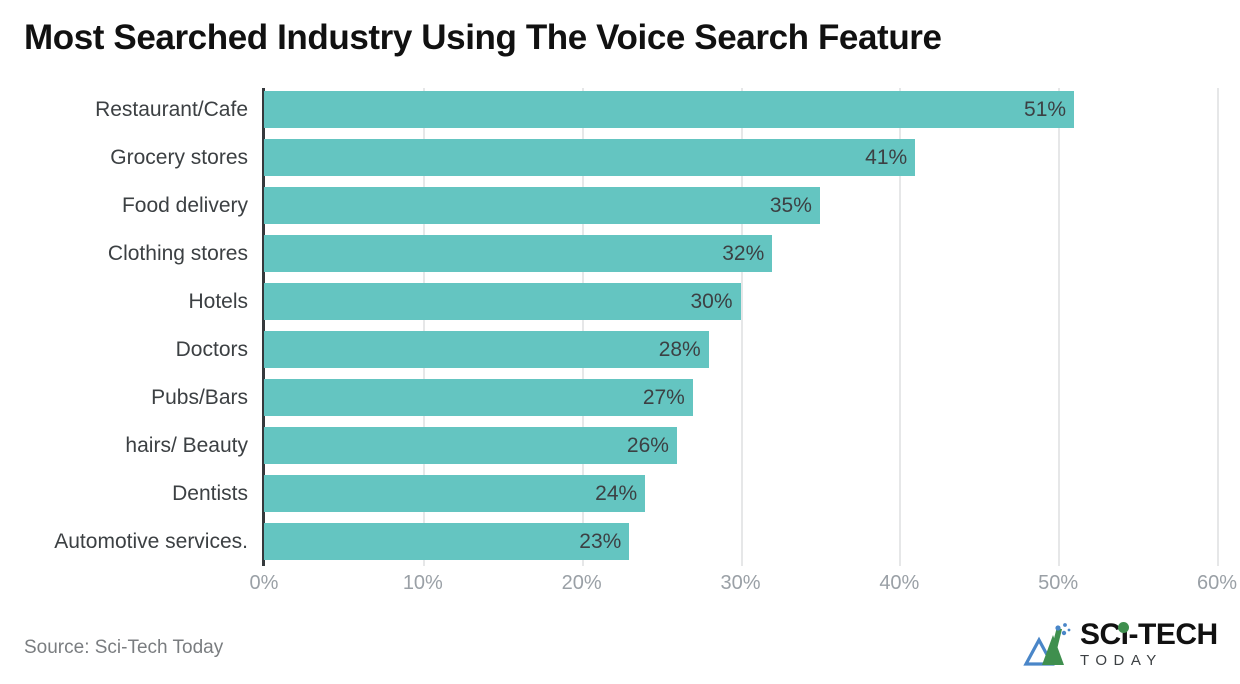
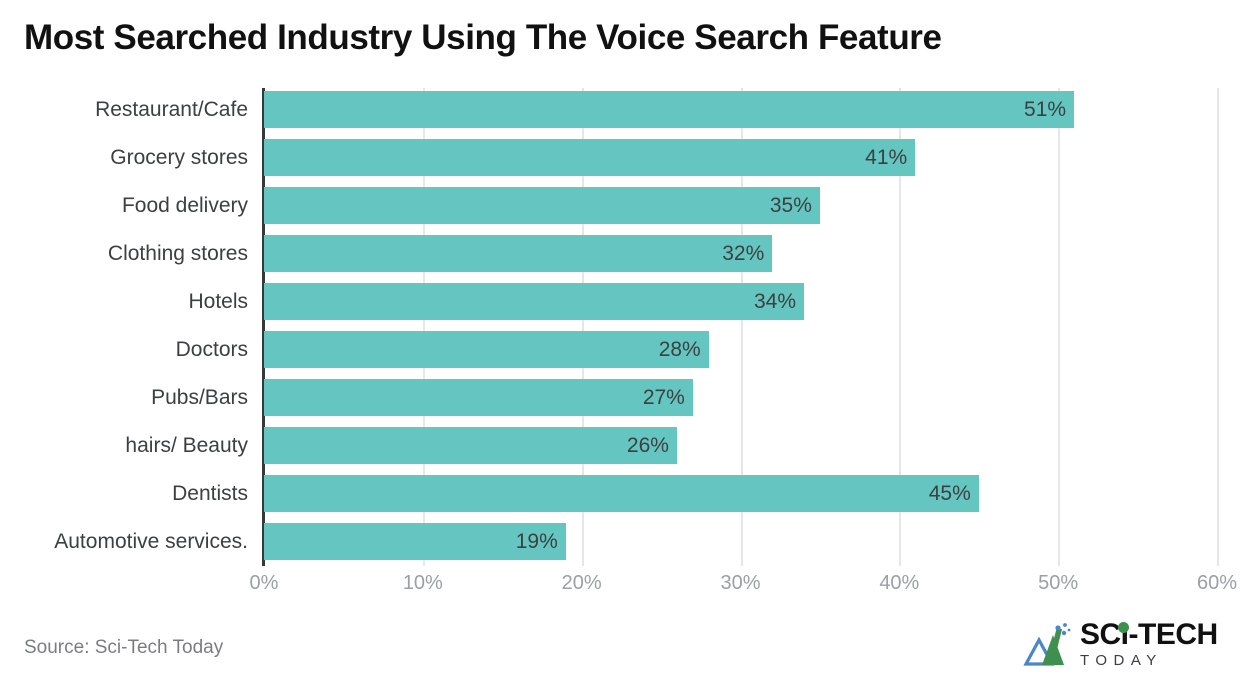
Hotels: 30% -> 34%
Dentists: 24% -> 45%
Automotive services.: 23% -> 19%
